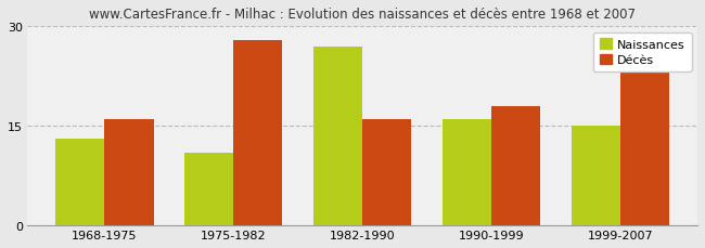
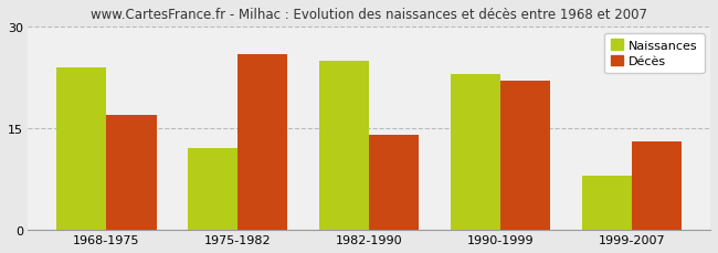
Naissances/1968-1975: 13 -> 24
Décès/1968-1975: 16 -> 17
Naissances/1975-1982: 11 -> 12
Décès/1975-1982: 28 -> 26
Naissances/1982-1990: 27 -> 25
Décès/1982-1990: 16 -> 14
Naissances/1990-1999: 16 -> 23
Décès/1990-1999: 18 -> 22
Naissances/1999-2007: 15 -> 8
Décès/1999-2007: 23 -> 13
